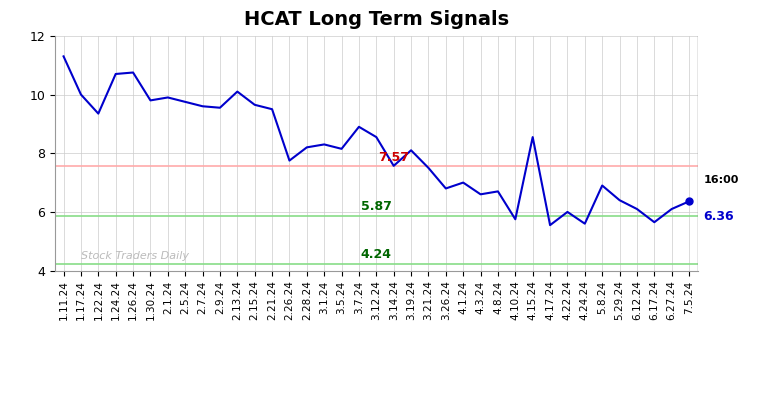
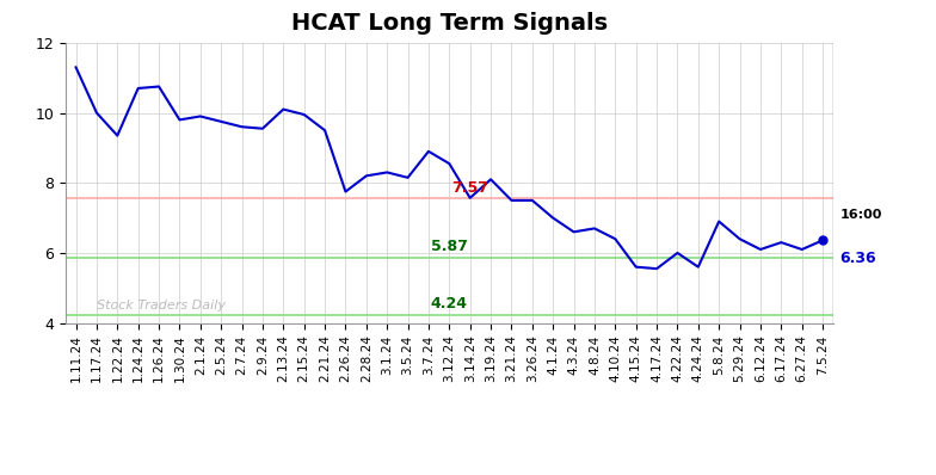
2.15.24: 9.65 -> 9.95
3.26.24: 6.80 -> 7.50
4.10.24: 5.75 -> 6.40
4.15.24: 8.55 -> 5.60
6.17.24: 5.65 -> 6.30
